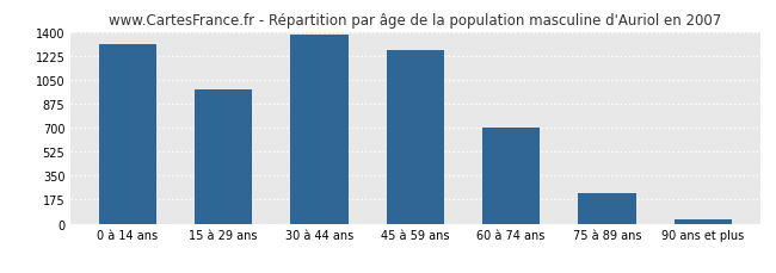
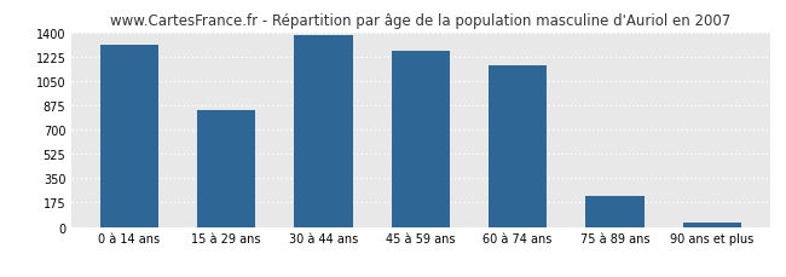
15 à 29 ans: 980 -> 840
60 à 74 ans: 700 -> 1160
